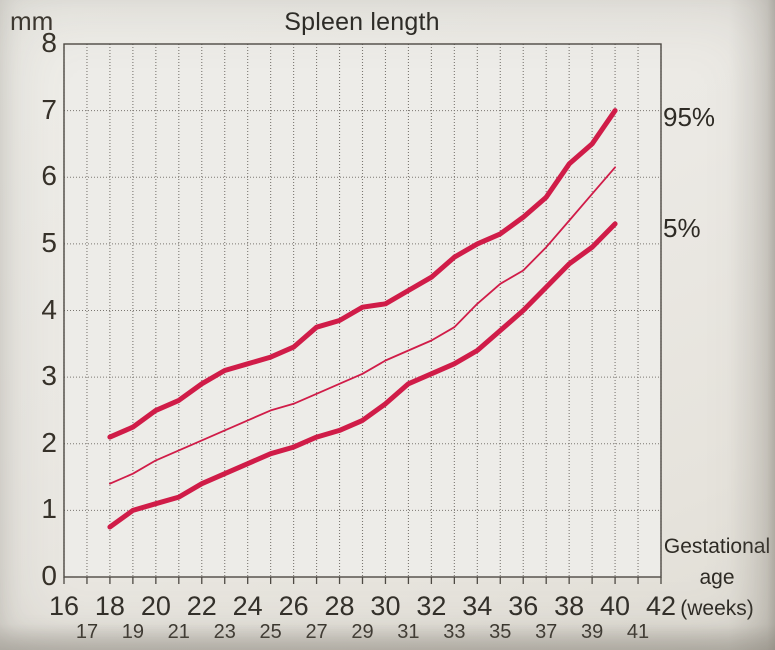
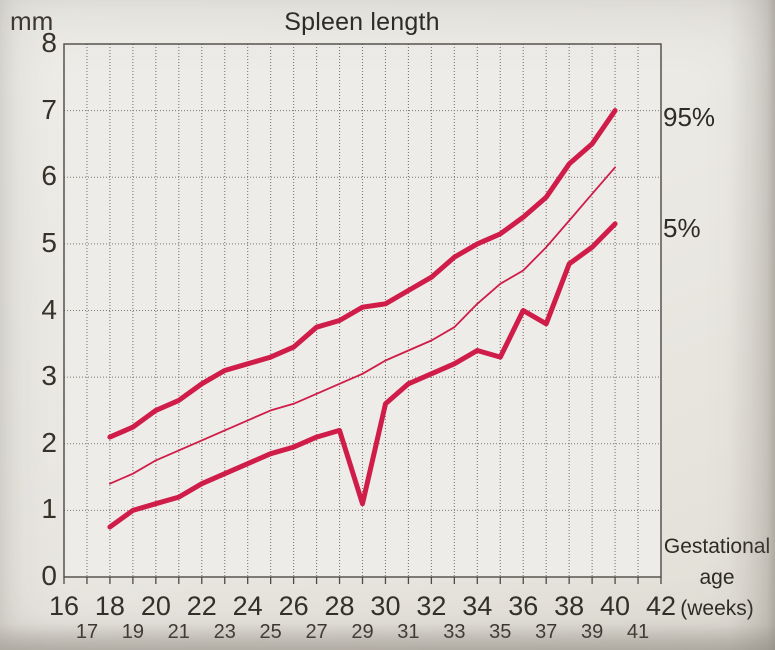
5%/29: 2.4 -> 1.1
5%/35: 3.7 -> 3.3
5%/37: 4.3 -> 3.8
